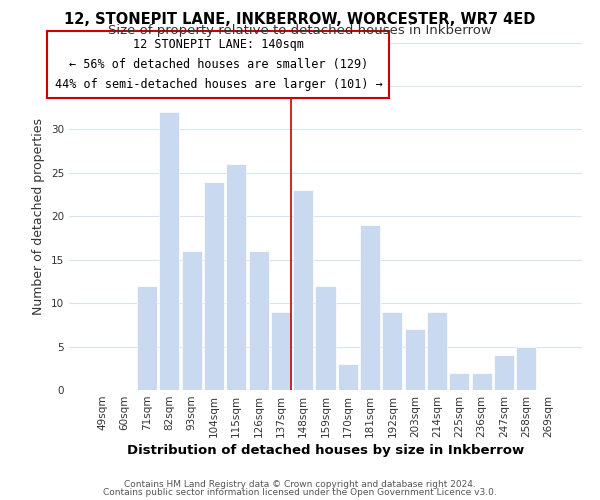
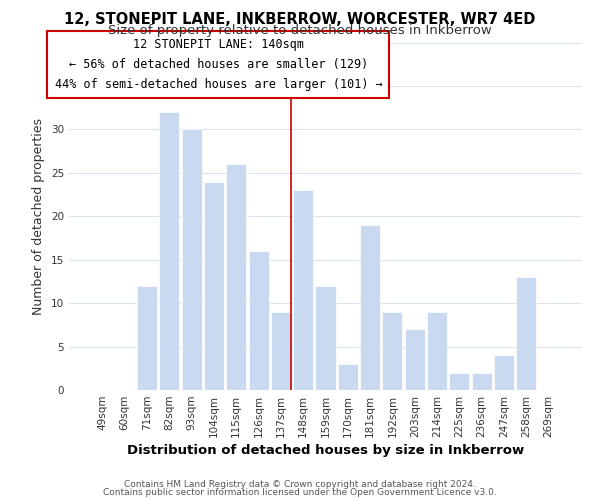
93sqm: 16 -> 30
258sqm: 5 -> 13
